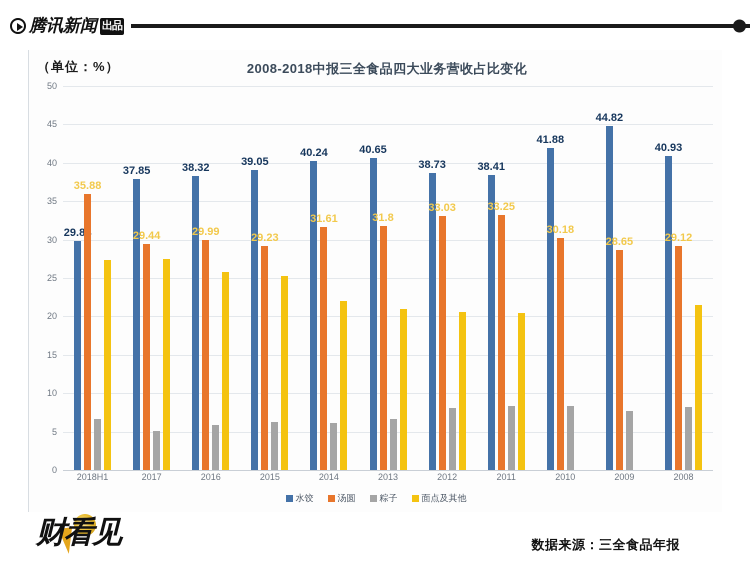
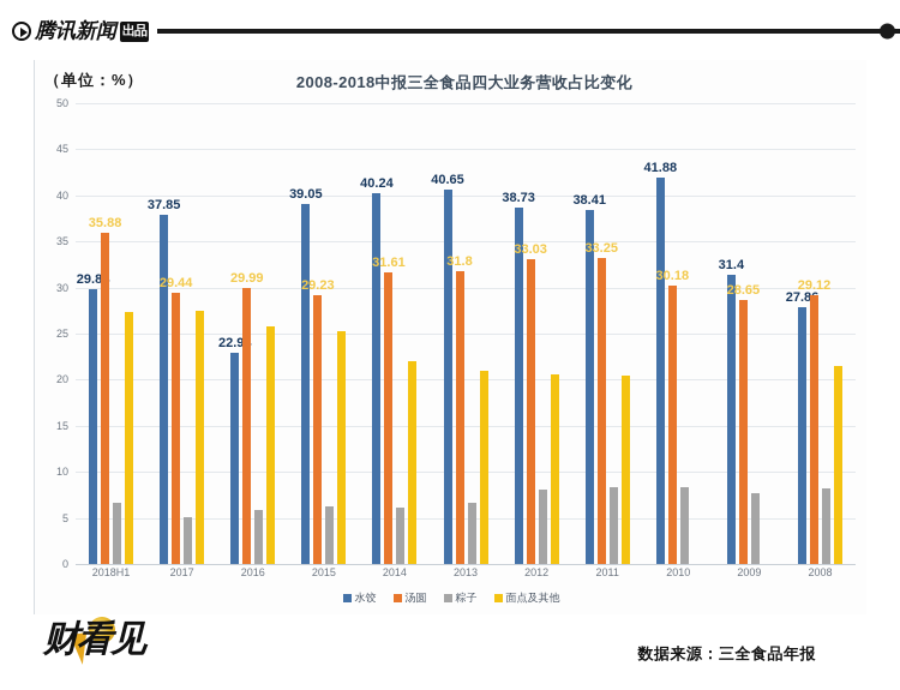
水饺/2016: 38.32 -> 22.94
水饺/2009: 44.82 -> 31.4
水饺/2008: 40.93 -> 27.86
